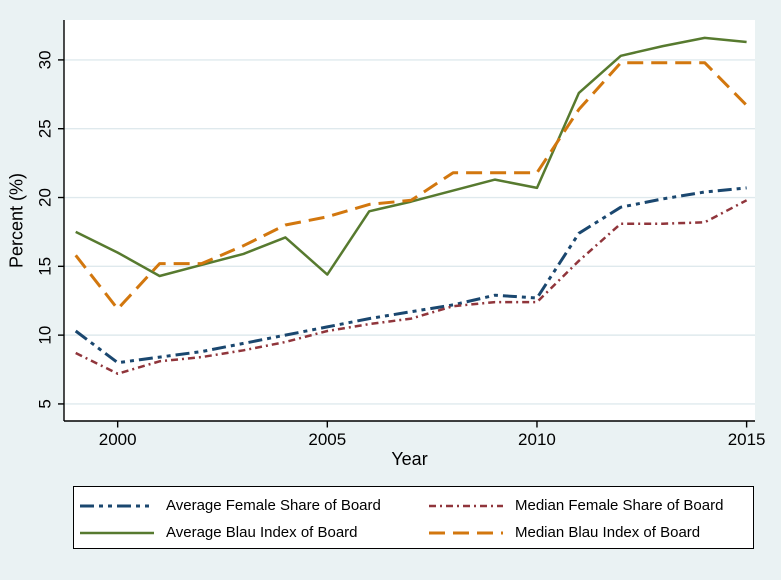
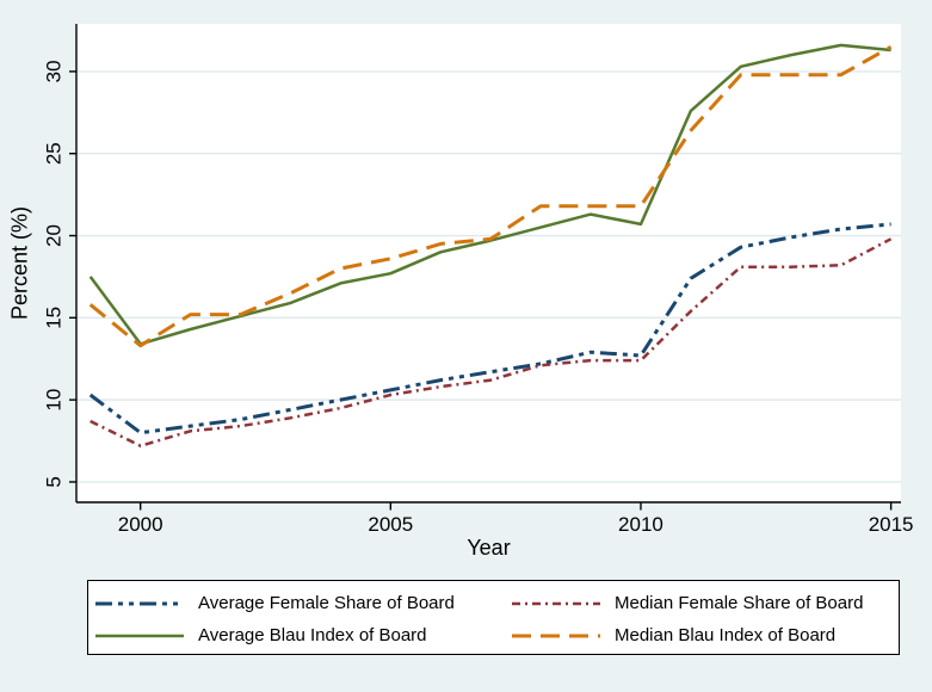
Average Blau Index of Board/2000: 16.0 -> 13.4
Median Blau Index of Board/2000: 11.9 -> 13.3
Average Blau Index of Board/2005: 14.4 -> 17.7
Median Blau Index of Board/2015: 26.7 -> 31.5
